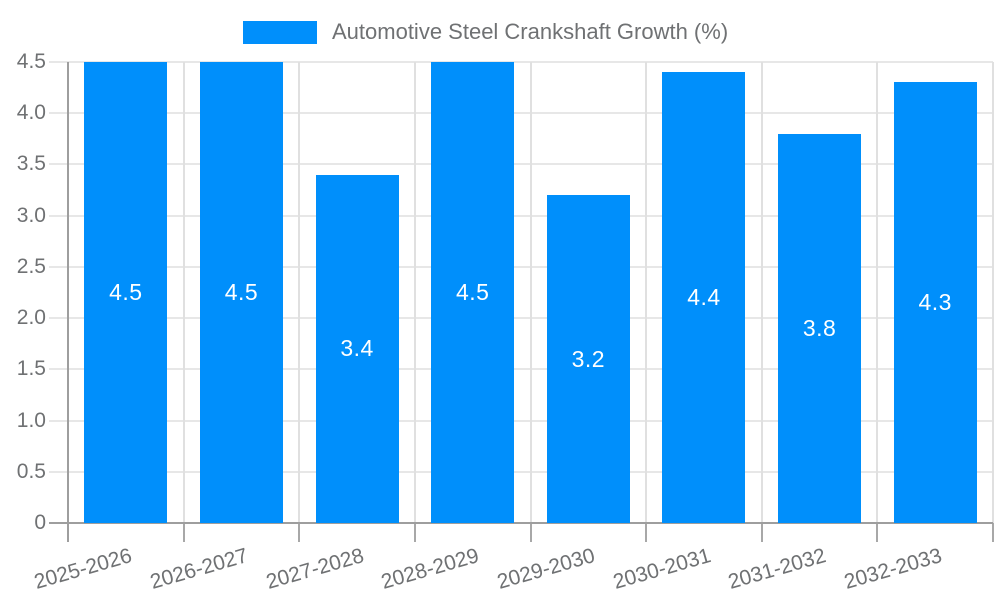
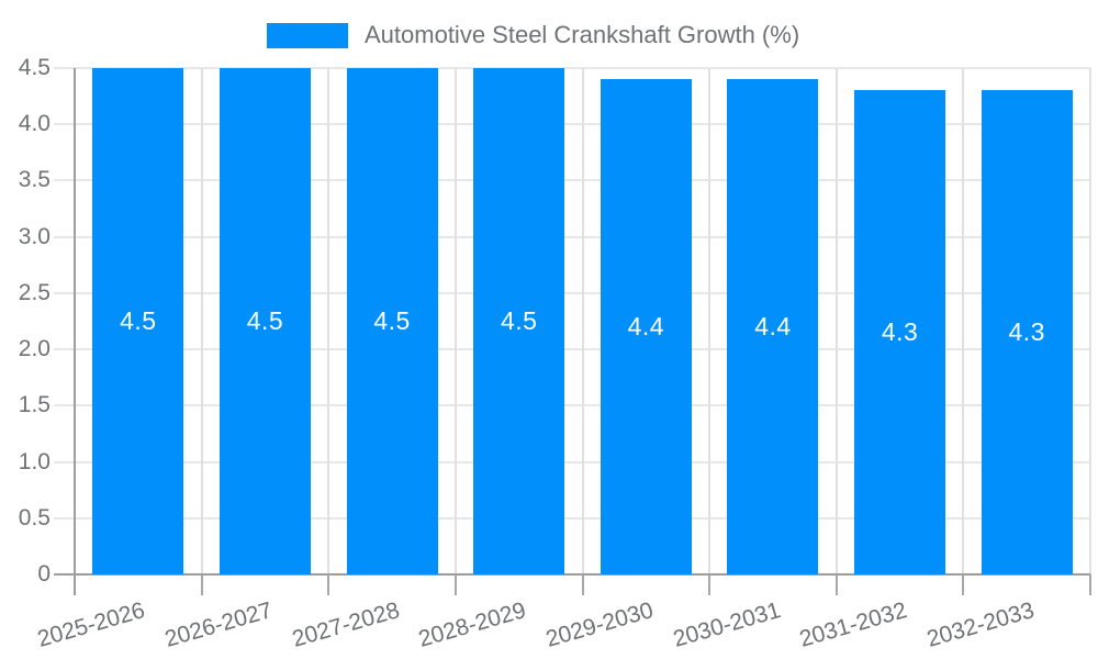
2027-2028: 3.4 -> 4.5
2029-2030: 3.2 -> 4.4
2031-2032: 3.8 -> 4.3
